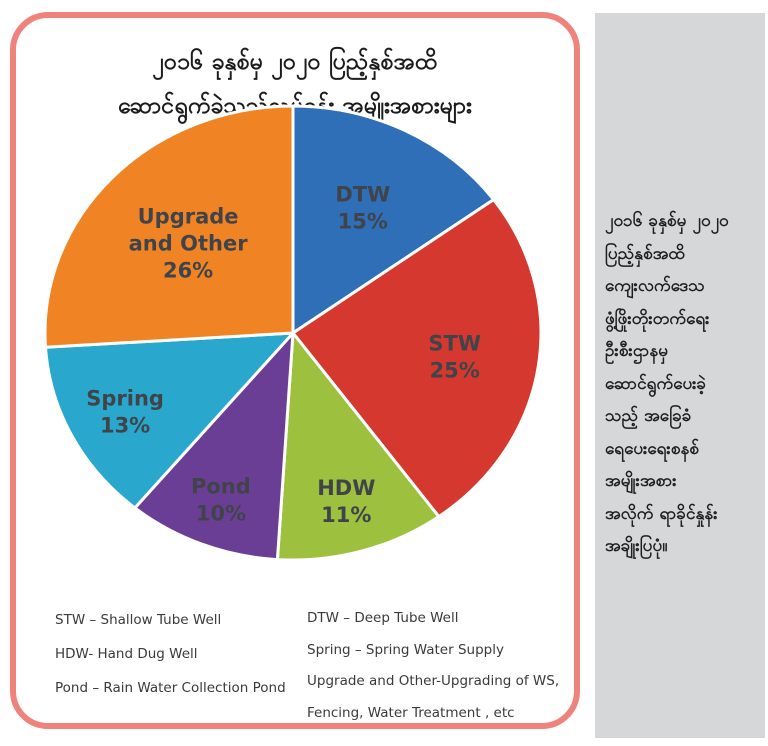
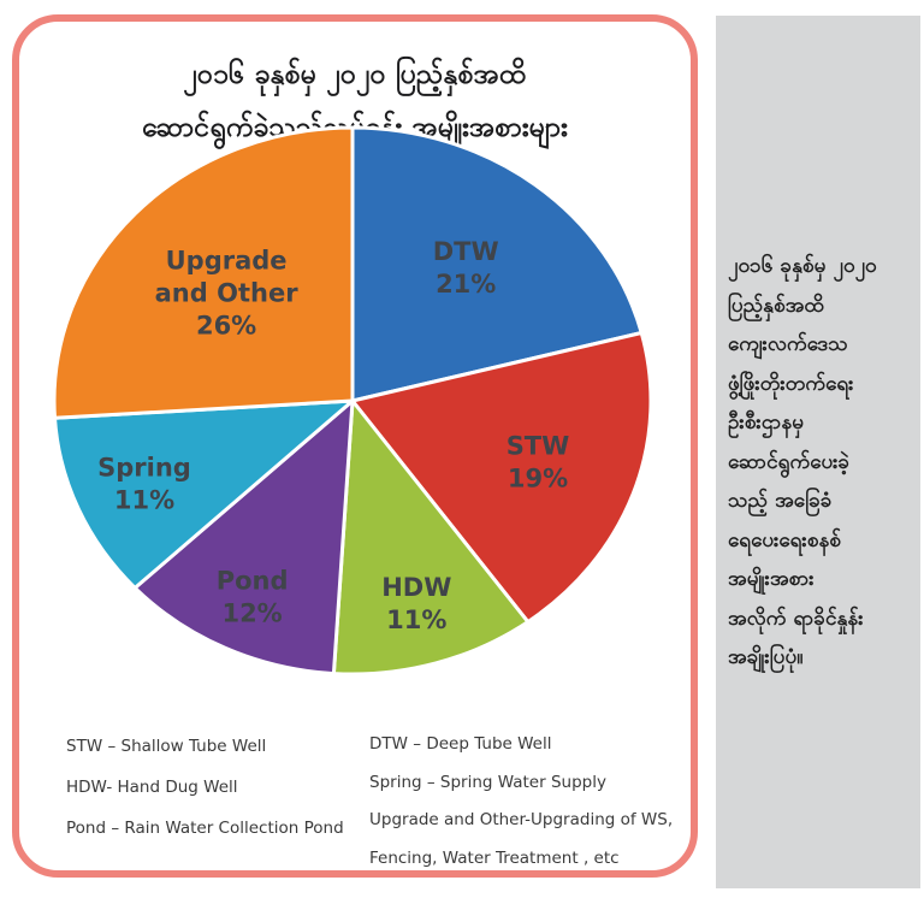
DTW: 15% -> 21%
STW: 25% -> 19%
Pond: 10% -> 12%
Spring: 13% -> 11%
